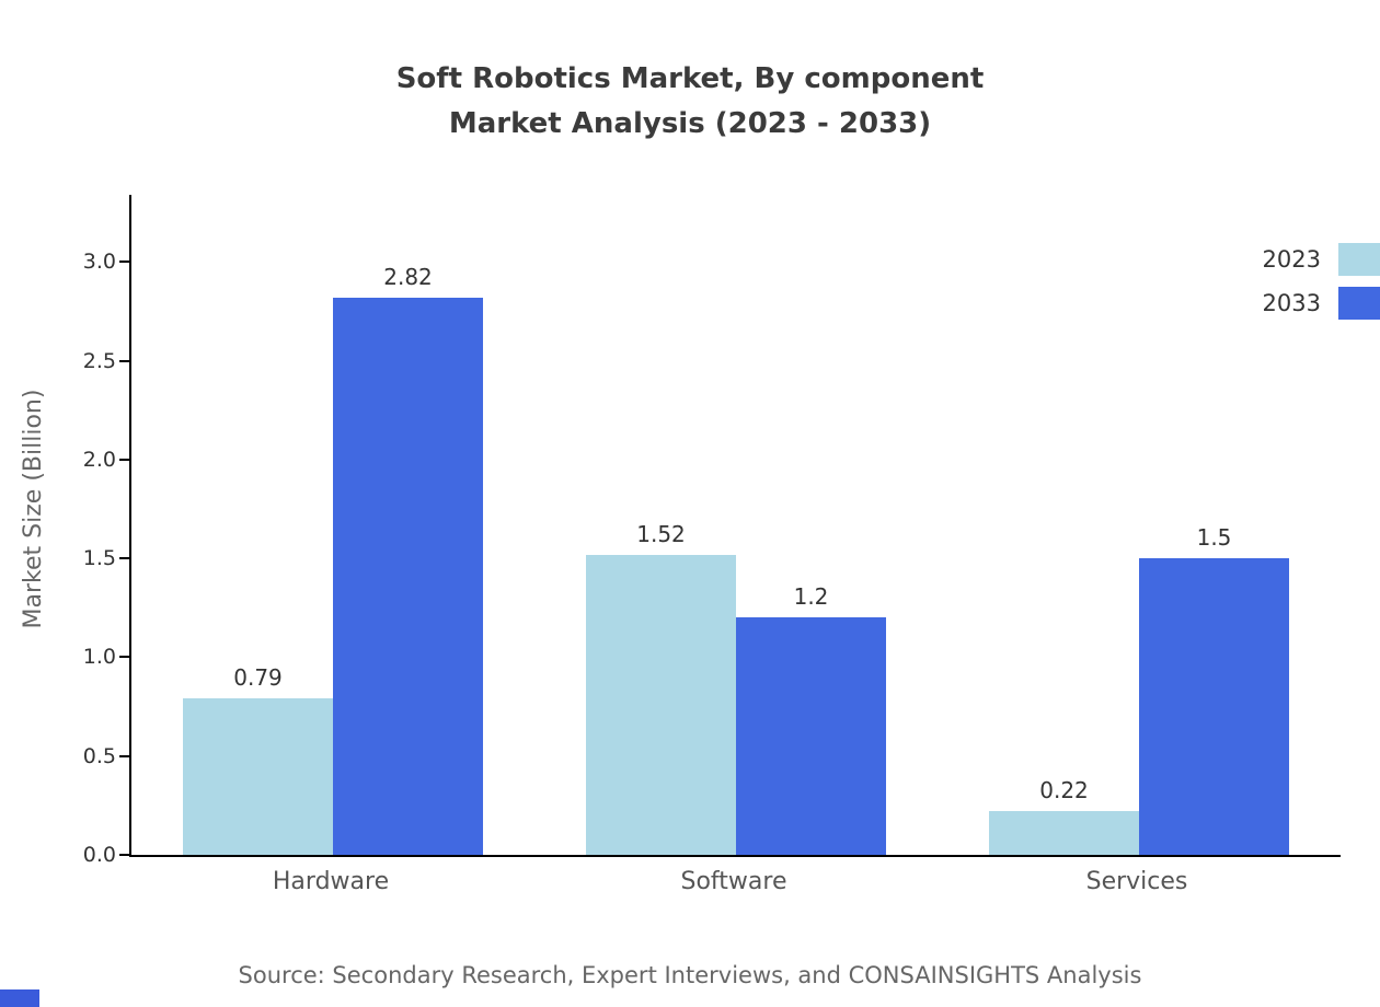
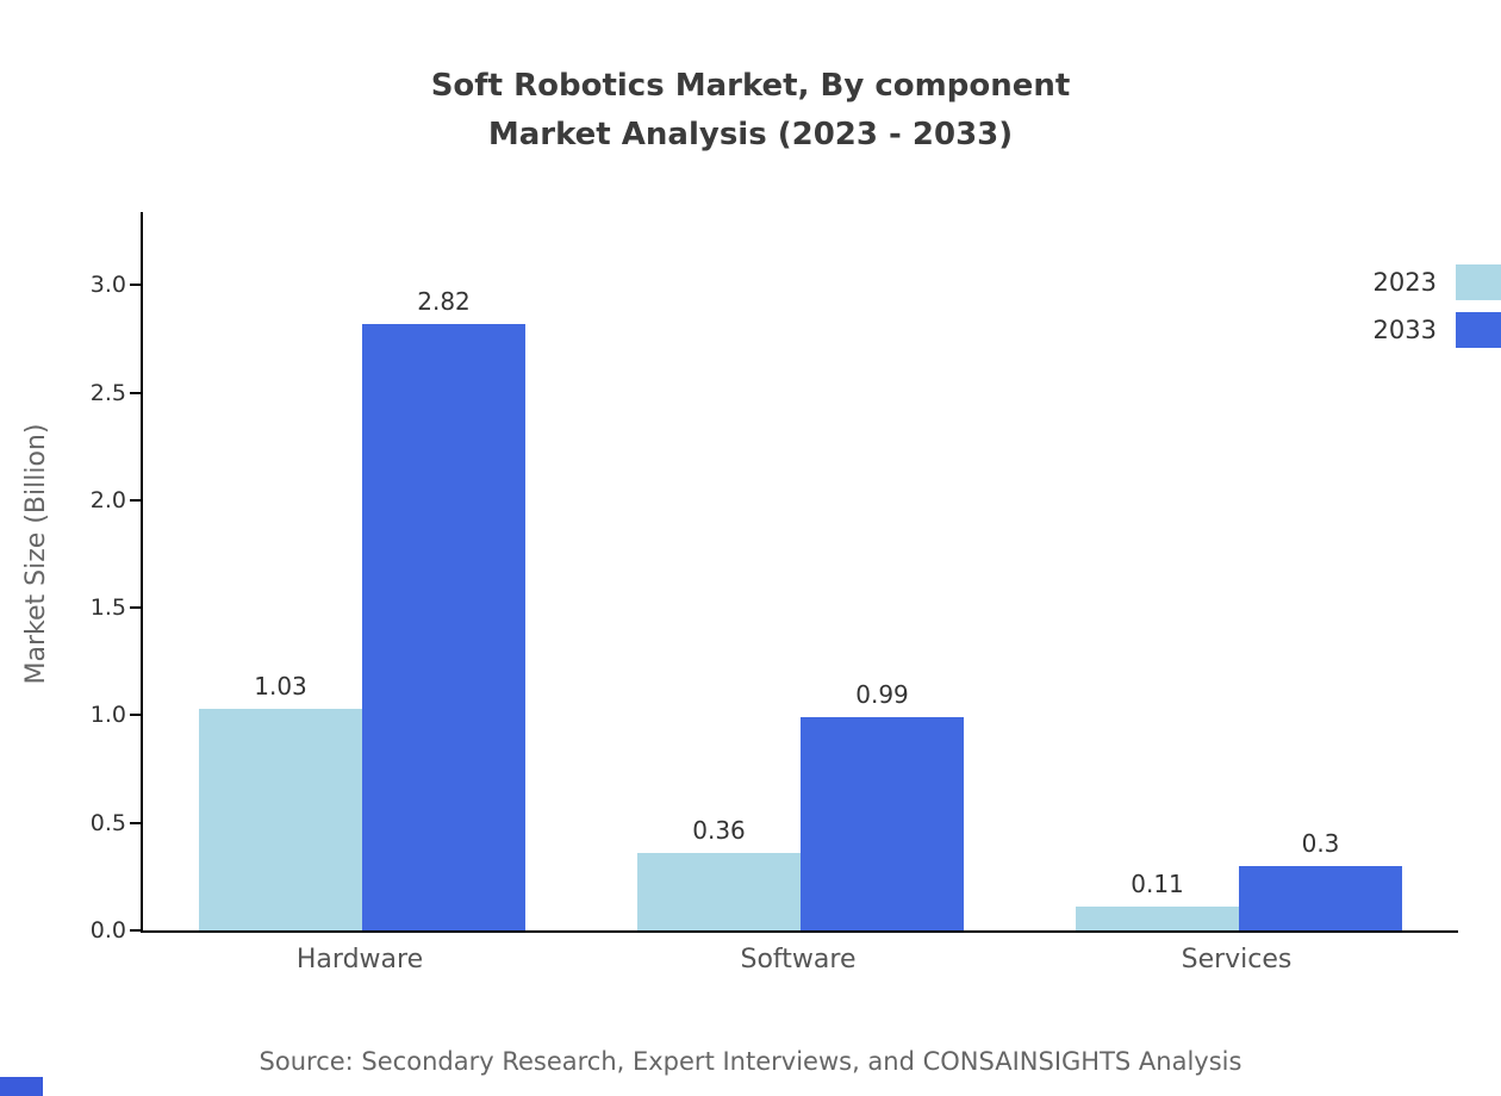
2023/Hardware: 0.79 -> 1.03
2023/Software: 1.52 -> 0.36
2033/Software: 1.2 -> 0.99
2023/Services: 0.22 -> 0.11
2033/Services: 1.5 -> 0.3
